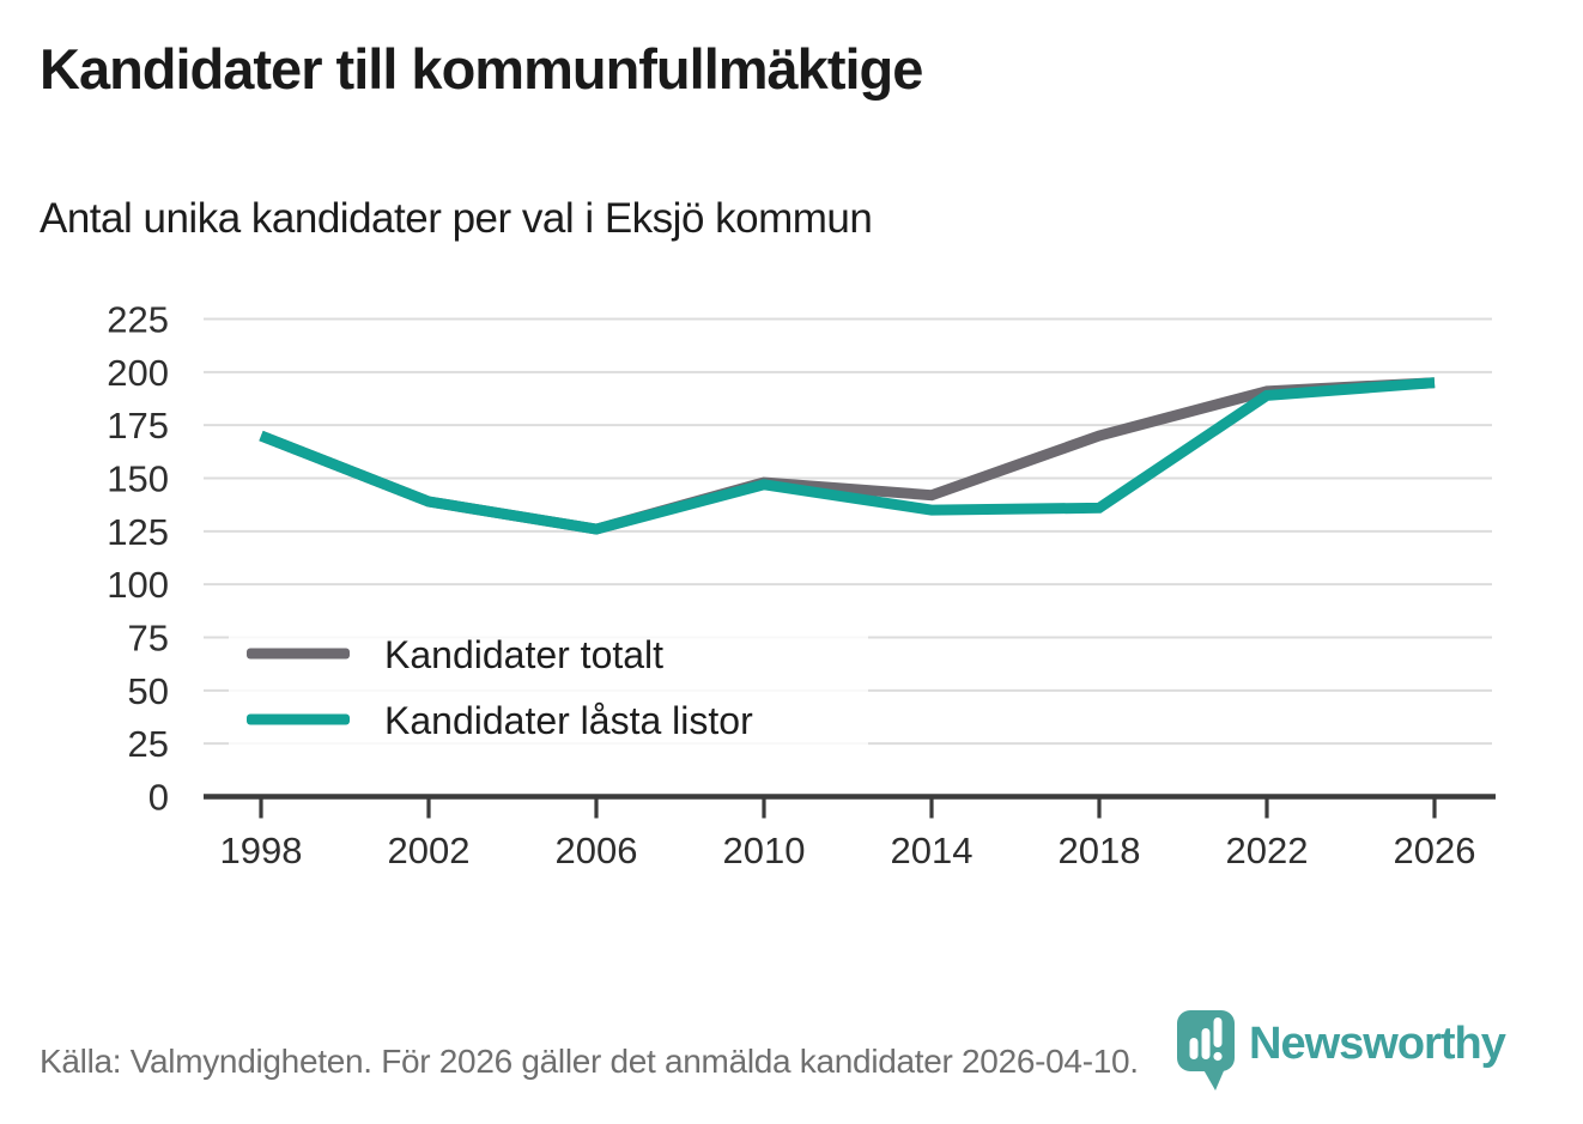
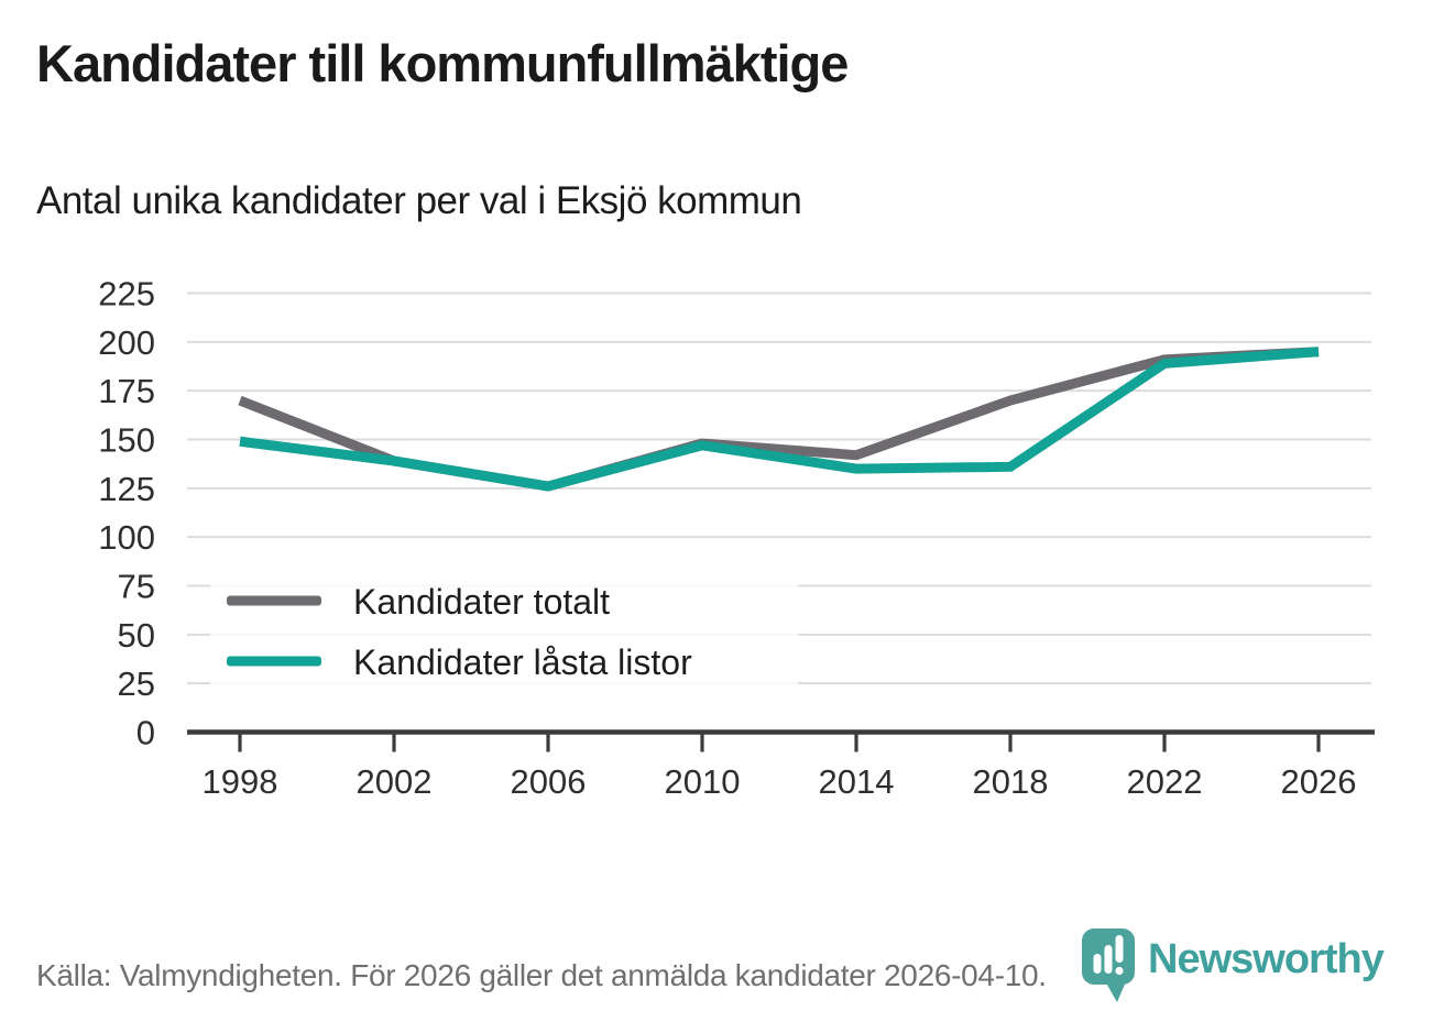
Kandidater låsta listor/1998: 170 -> 149
